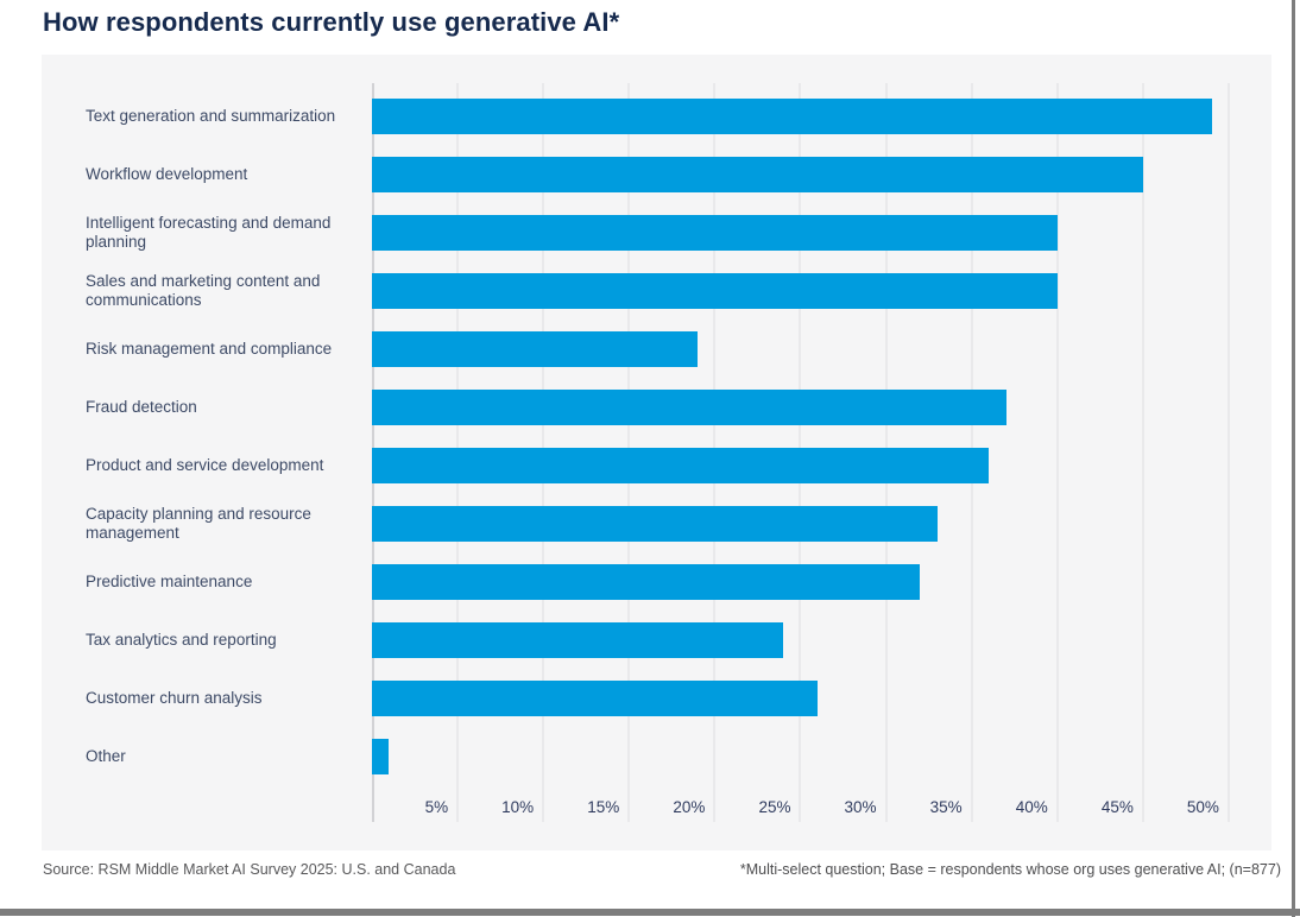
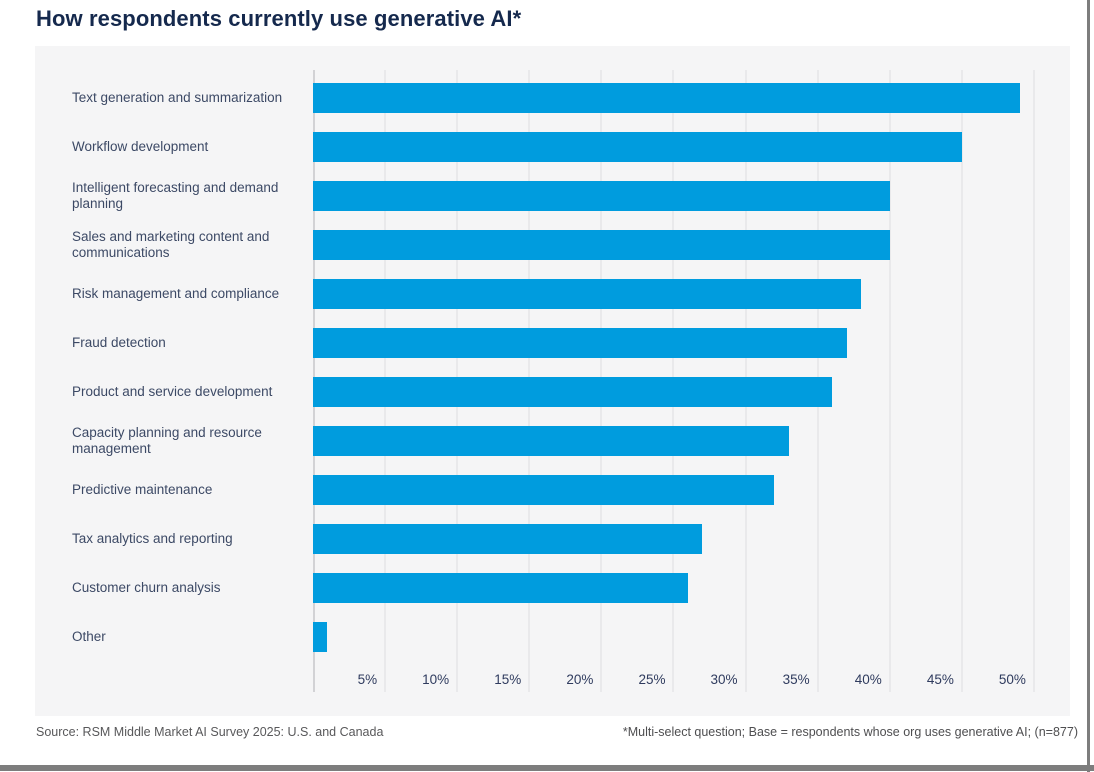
Risk management and compliance: 19% -> 38%
Tax analytics and reporting: 24% -> 27%
